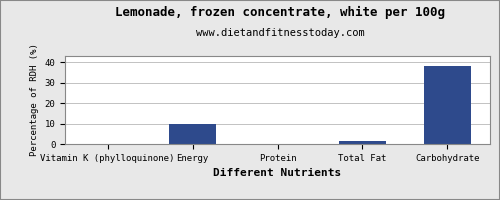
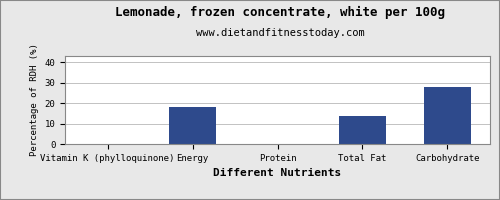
Energy: 10.0 -> 18.0
Total Fat: 1.5 -> 13.5
Carbohydrate: 38.0 -> 28.0
